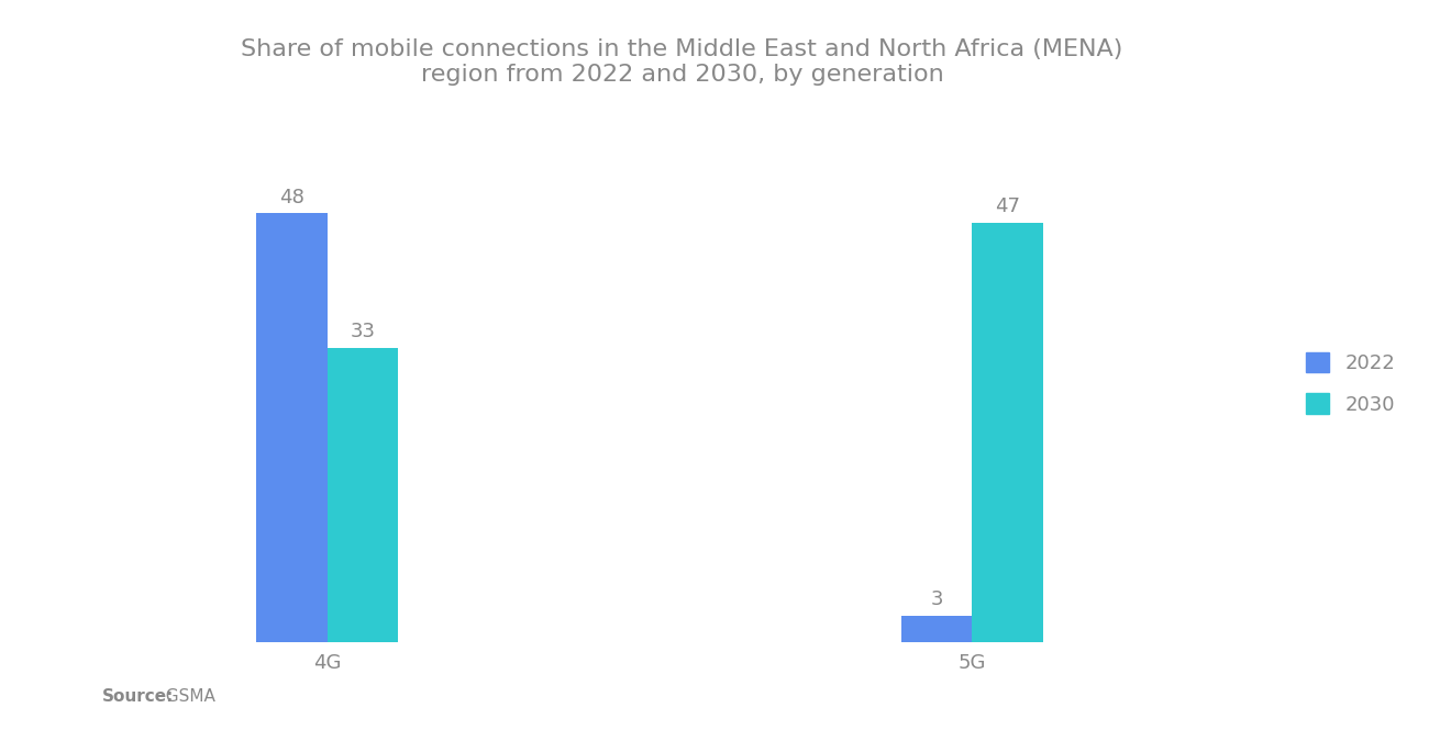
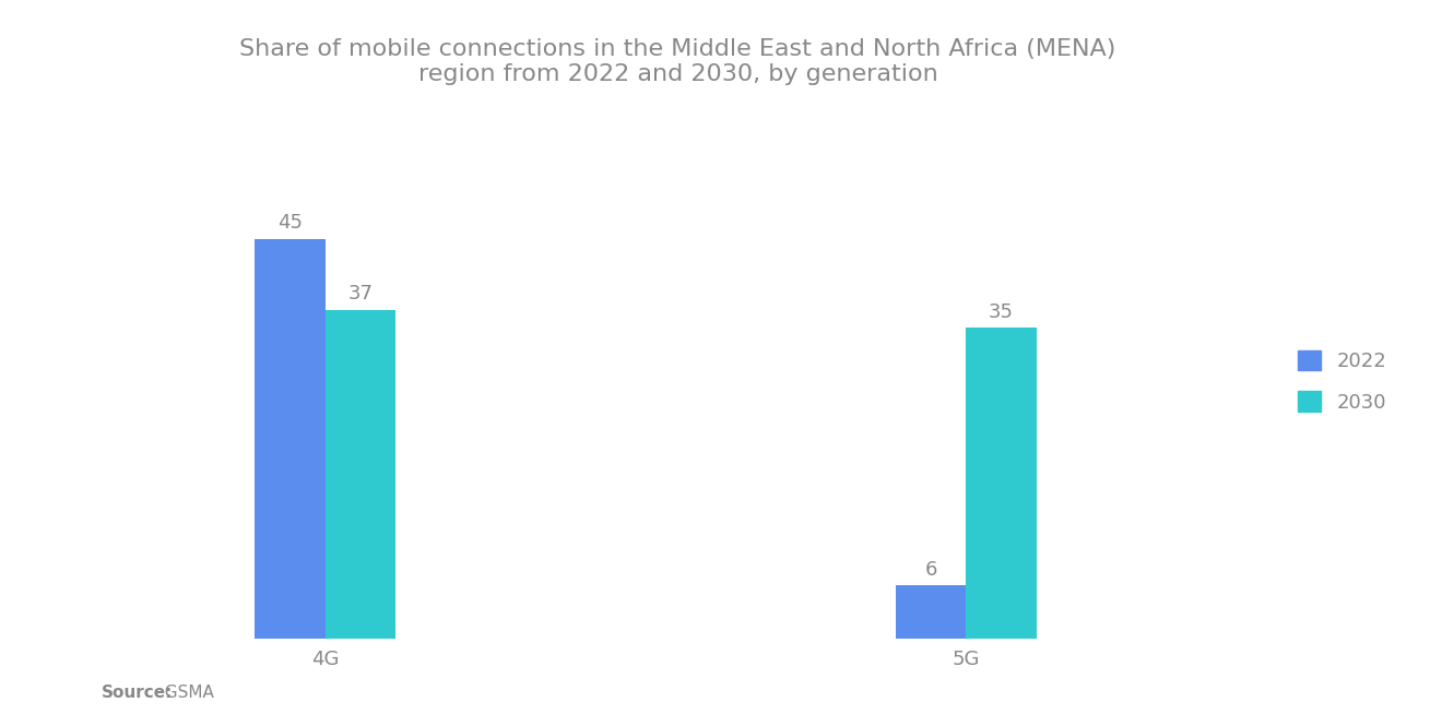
2022/4G: 48 -> 45
2030/4G: 33 -> 37
2022/5G: 3 -> 6
2030/5G: 47 -> 35
